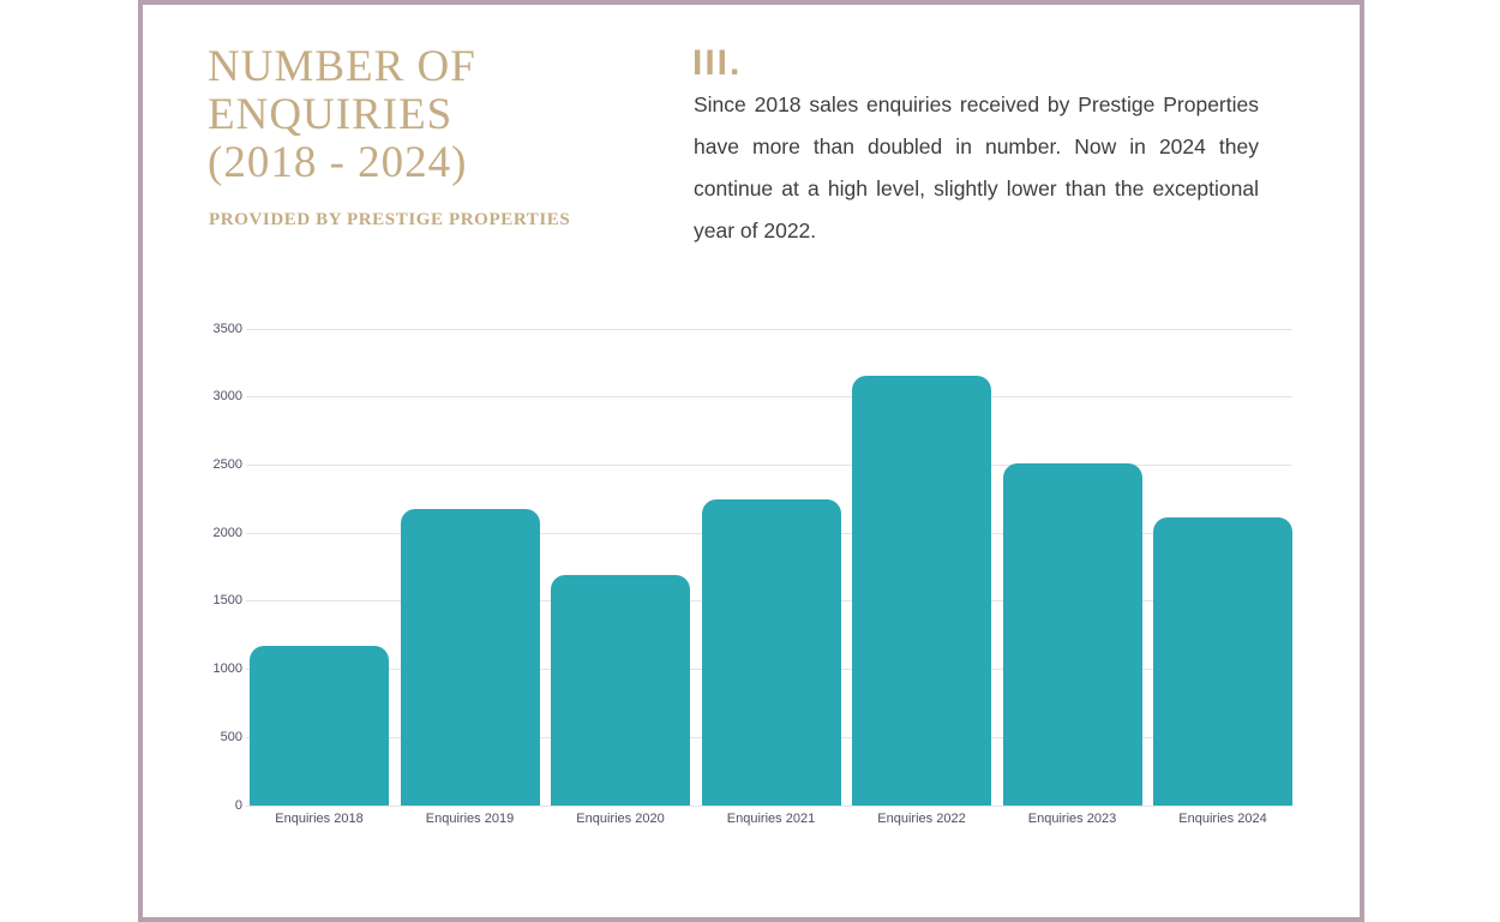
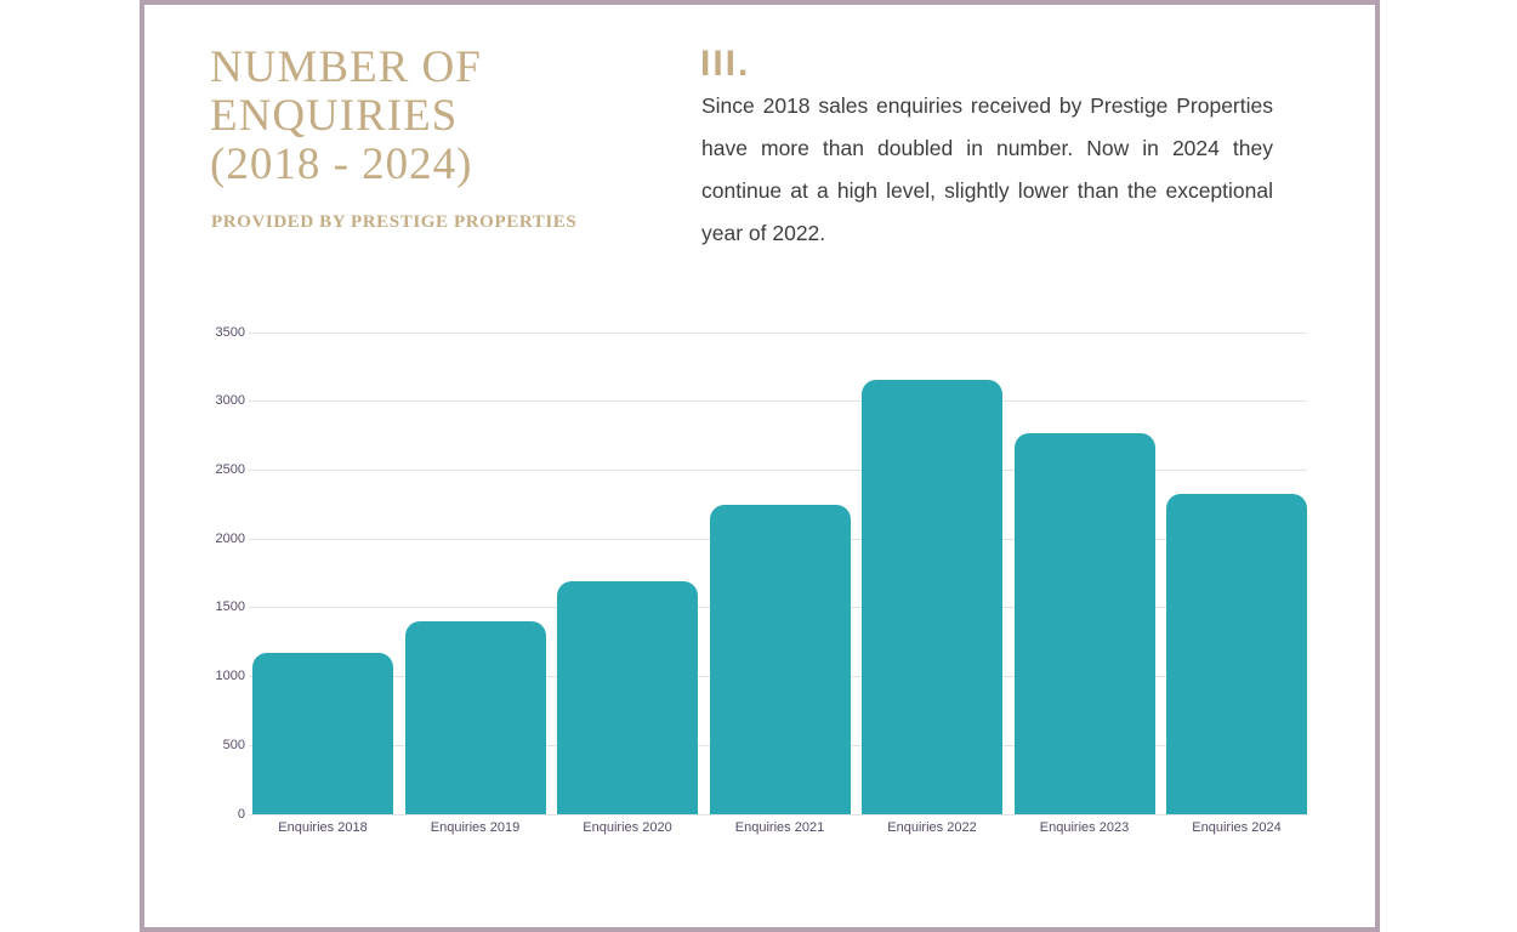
Enquiries 2019: 2180 -> 1400
Enquiries 2023: 2510 -> 2770
Enquiries 2024: 2120 -> 2330
